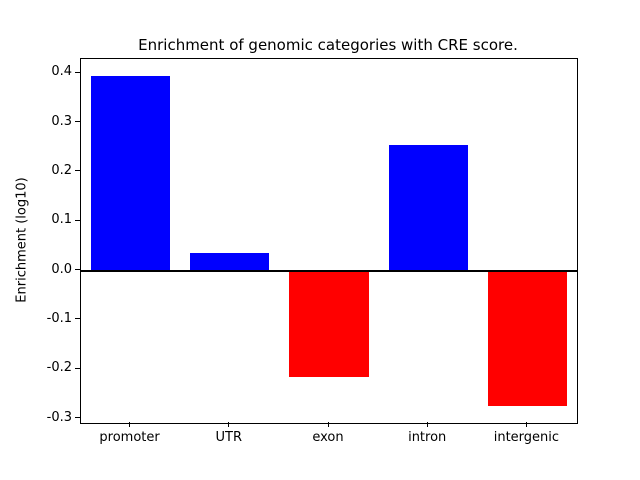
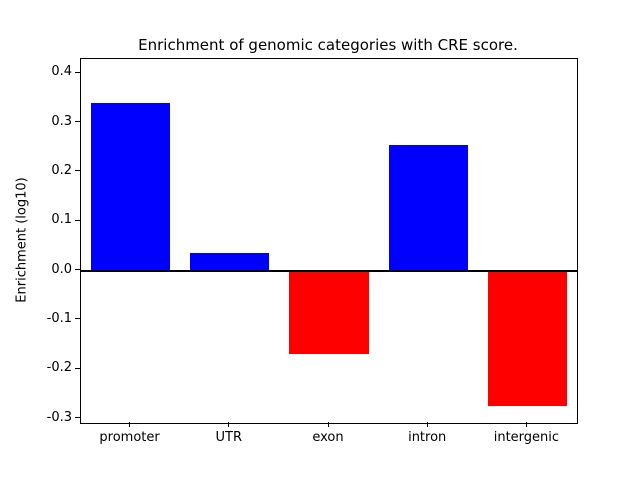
promoter: 0.40 -> 0.34
exon: -0.21 -> -0.17
